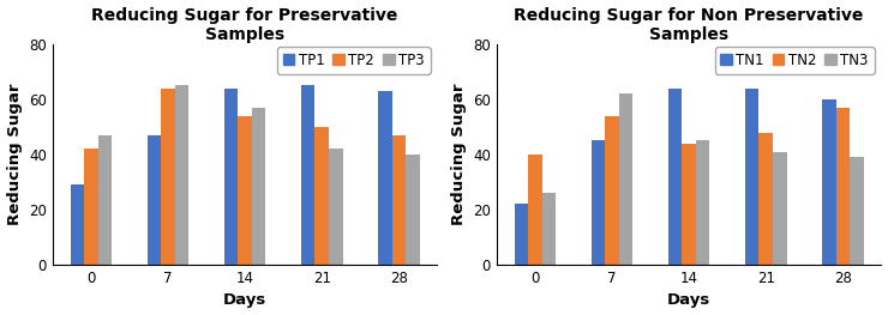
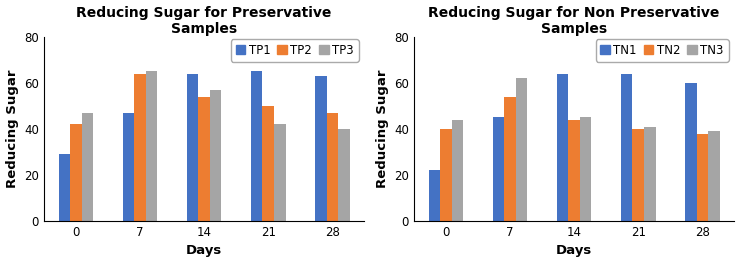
Reducing Sugar for Non Preservative Samples/TN3/0: 26 -> 44
Reducing Sugar for Non Preservative Samples/TN2/21: 48 -> 40
Reducing Sugar for Non Preservative Samples/TN2/28: 57 -> 38
